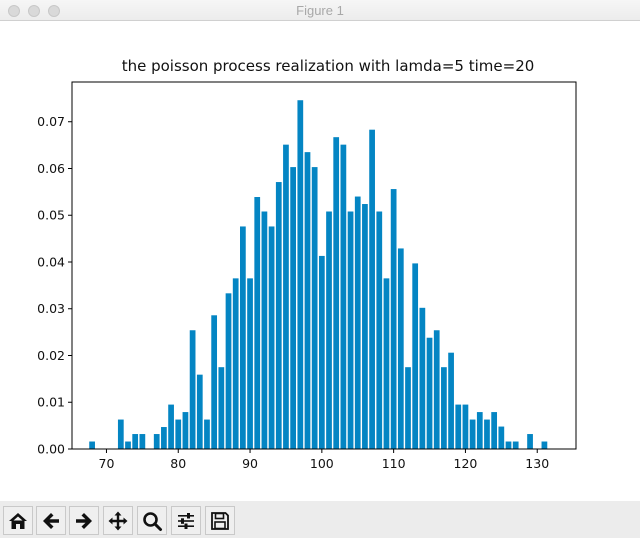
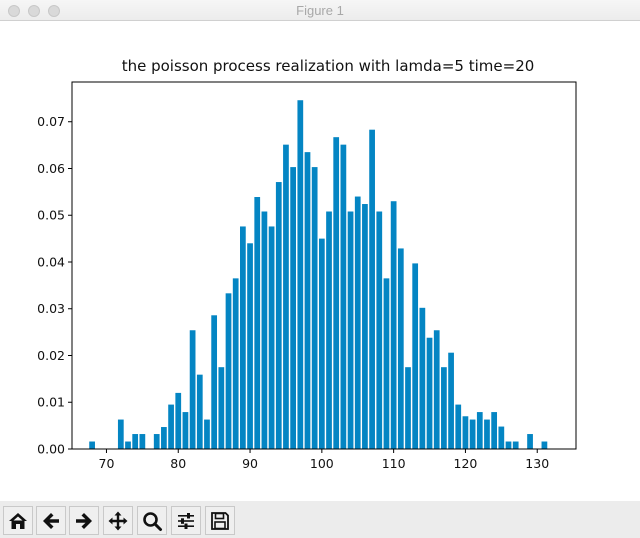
80: 0.006 -> 0.012
90: 0.036 -> 0.044
100: 0.041 -> 0.045
110: 0.056 -> 0.053
120: 0.009 -> 0.007
